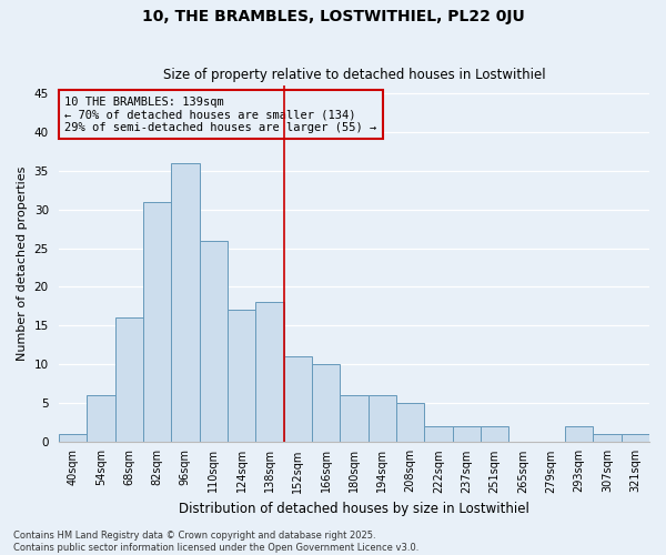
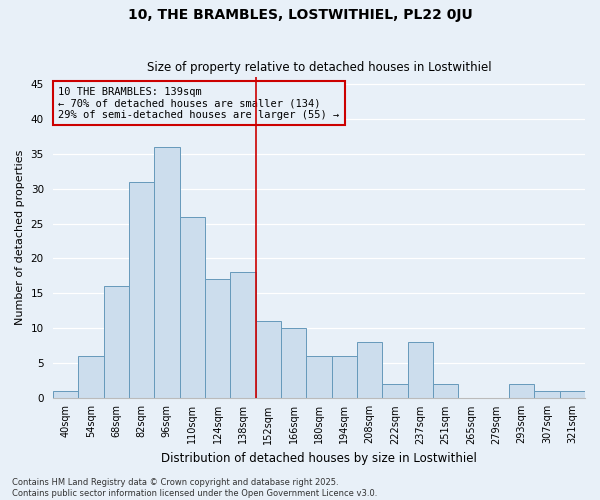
208sqm: 5 -> 8
237sqm: 2 -> 8
